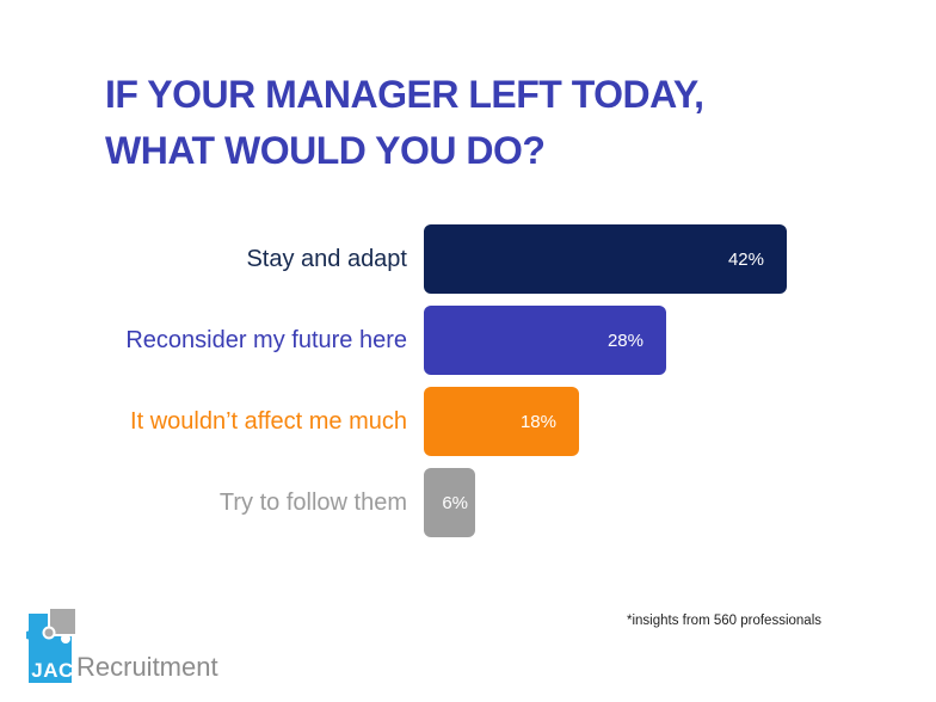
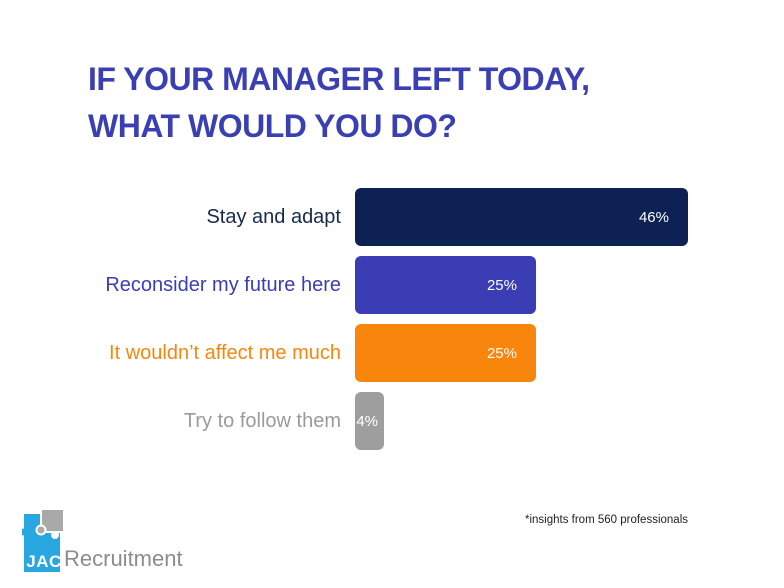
Stay and adapt: 42% -> 46%
Reconsider my future here: 28% -> 25%
It wouldn’t affect me much: 18% -> 25%
Try to follow them: 6% -> 4%
